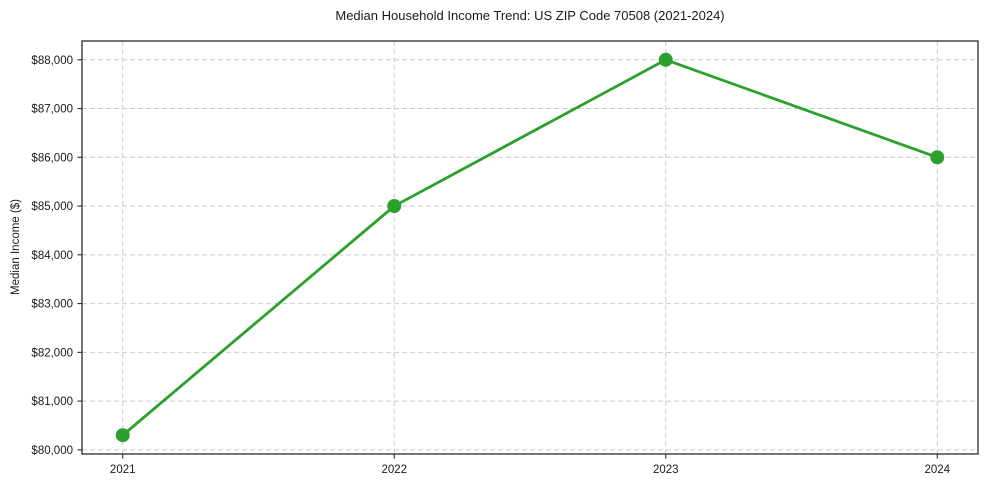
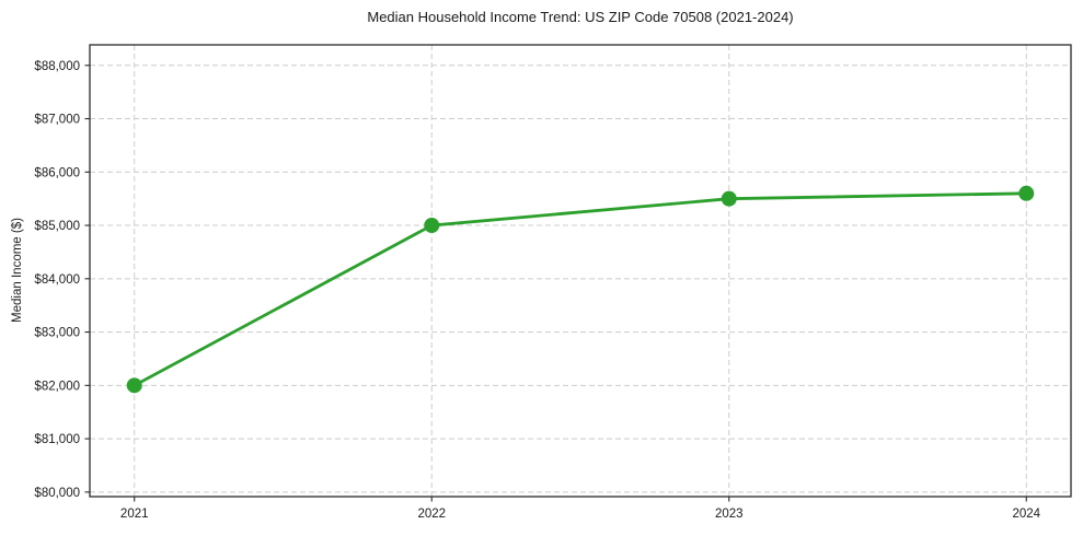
2021: $80300 -> $82000
2023: $88000 -> $85500
2024: $86000 -> $85600
